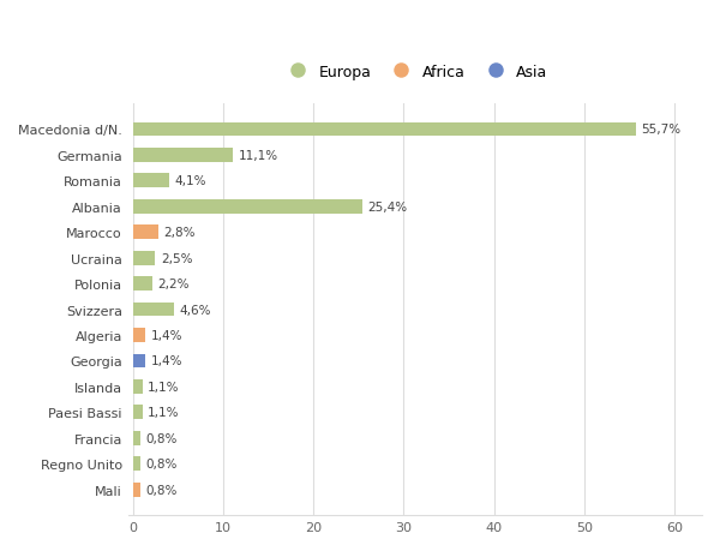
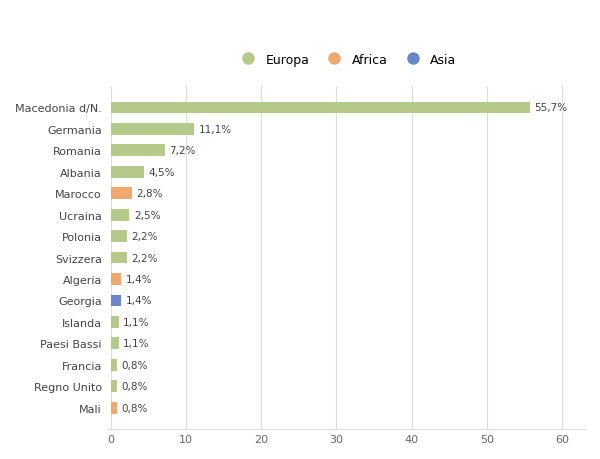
Romania: 4,1% -> 7,2%
Albania: 25,4% -> 4,5%
Svizzera: 4,6% -> 2,2%
